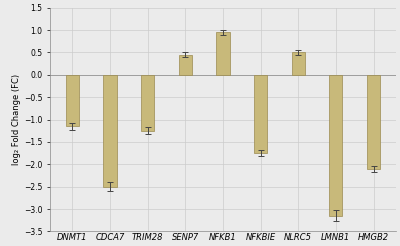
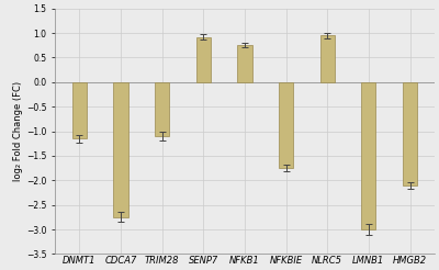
CDCA7: -2.50 -> -2.75
TRIM28: -1.25 -> -1.10
SENP7: 0.45 -> 0.92
NFKB1: 0.95 -> 0.75
NLRC5: 0.50 -> 0.95
LMNB1: -3.15 -> -3.00
